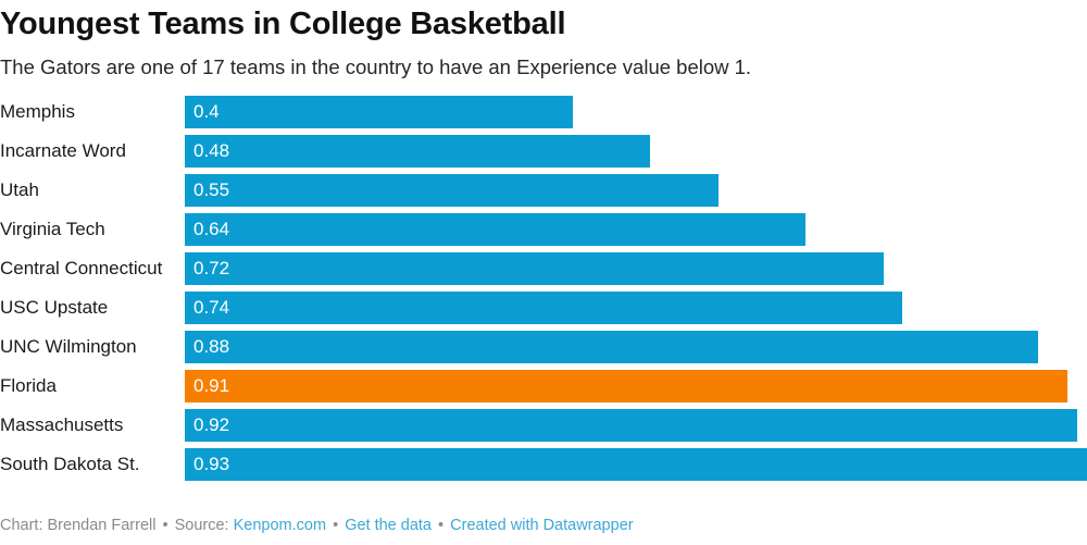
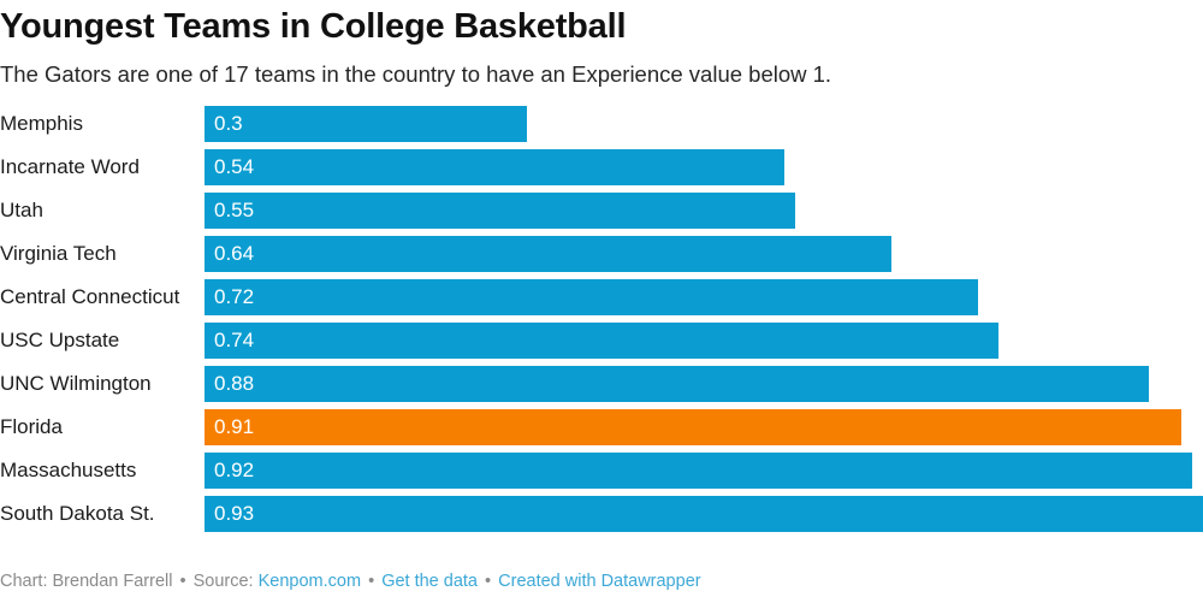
Memphis: 0.4 -> 0.3
Incarnate Word: 0.48 -> 0.54
